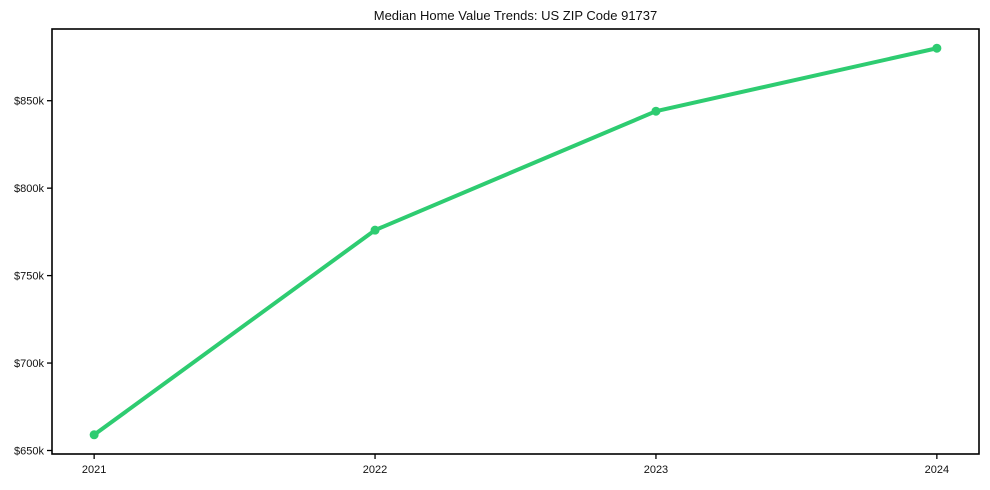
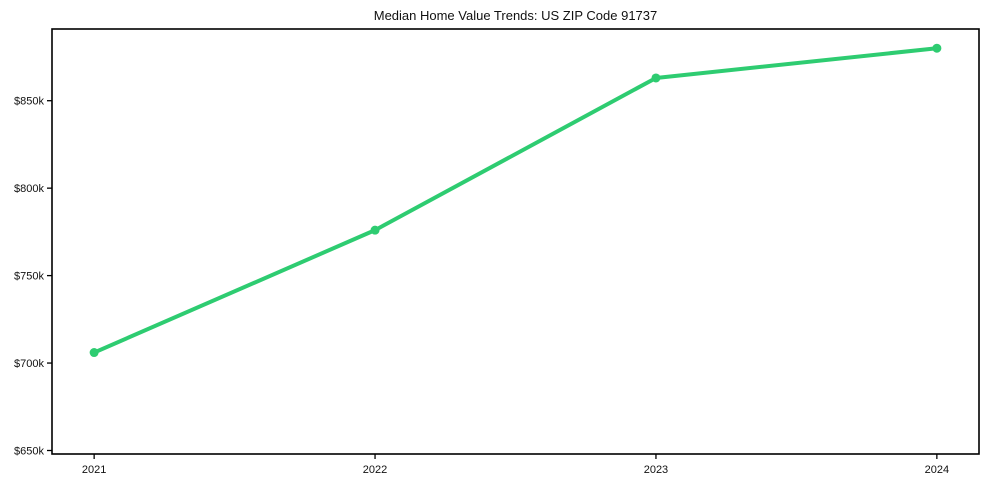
2021: $659k -> $706k
2023: $844k -> $863k
